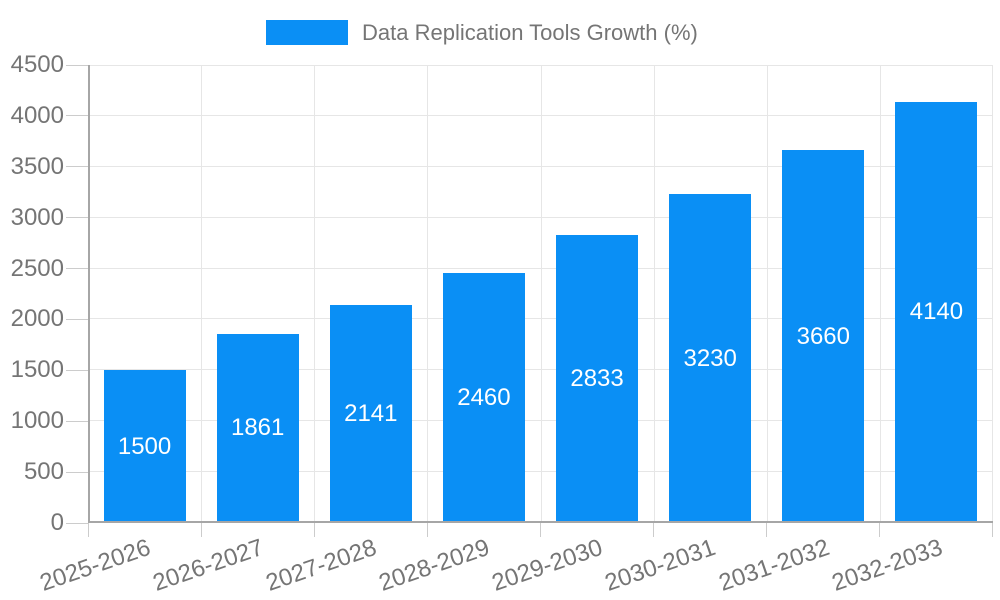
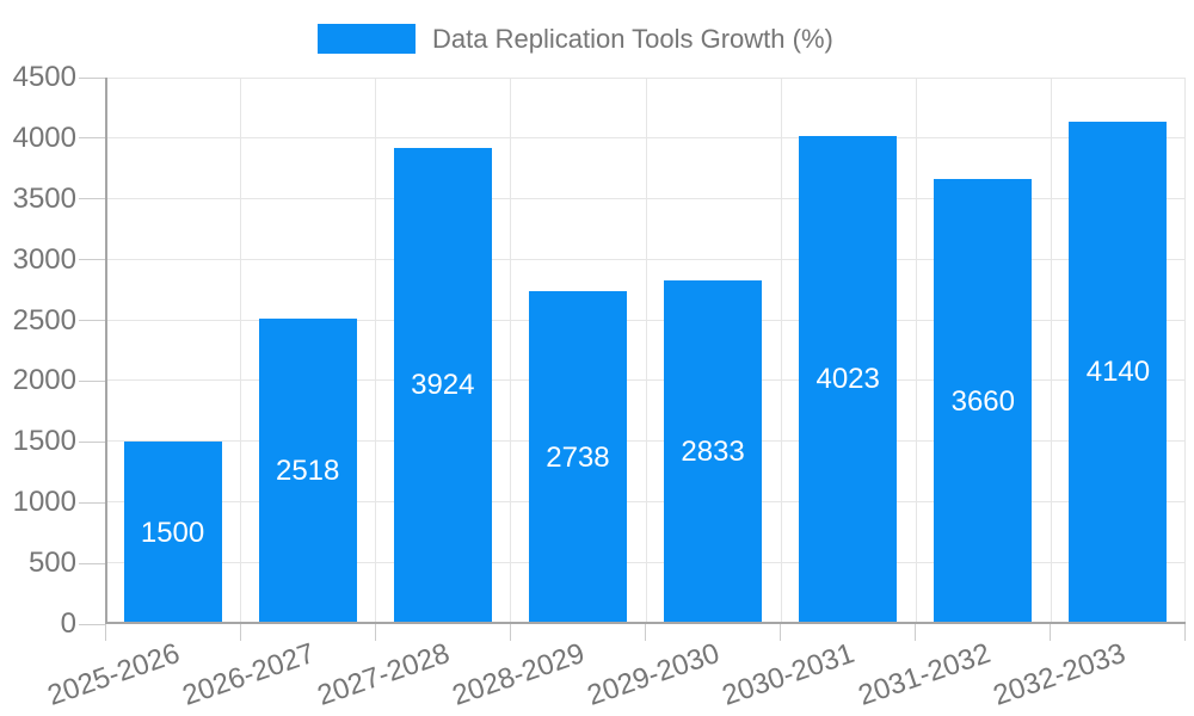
2026-2027: 1861 -> 2518
2027-2028: 2141 -> 3924
2028-2029: 2460 -> 2738
2030-2031: 3230 -> 4023
